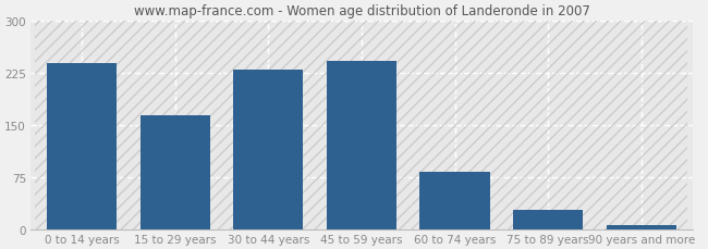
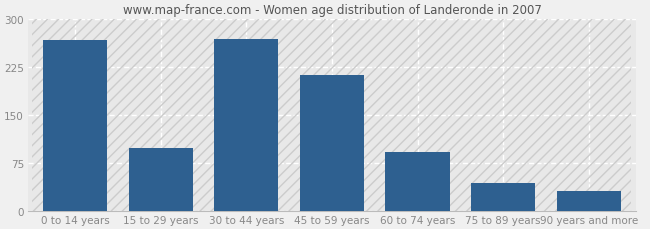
0 to 14 years: 238 -> 266
15 to 29 years: 163 -> 98
30 to 44 years: 230 -> 268
45 to 59 years: 242 -> 212
60 to 74 years: 82 -> 92
75 to 89 years: 27 -> 44
90 years and more: 5 -> 30
